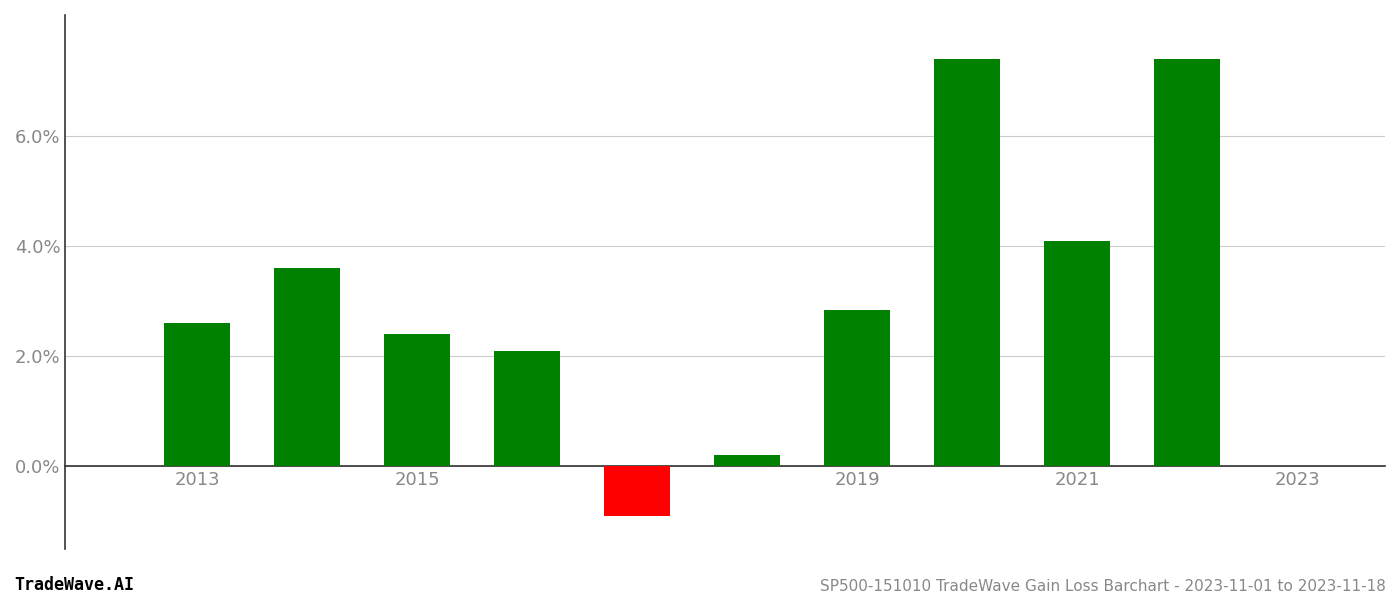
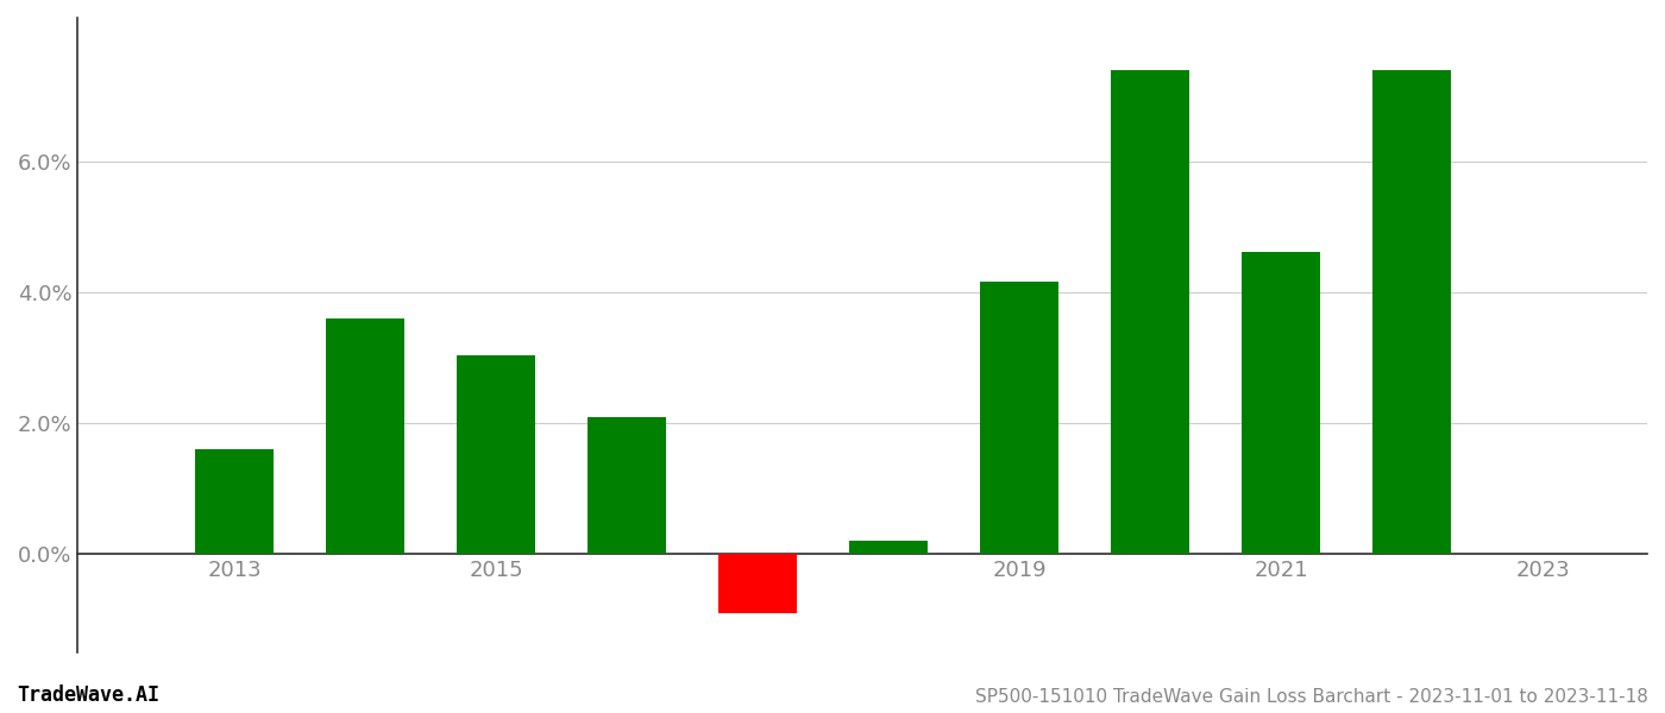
2013: 2.60% -> 1.60%
2015: 2.40% -> 3.04%
2019: 2.85% -> 4.16%
2021: 4.10% -> 4.62%
